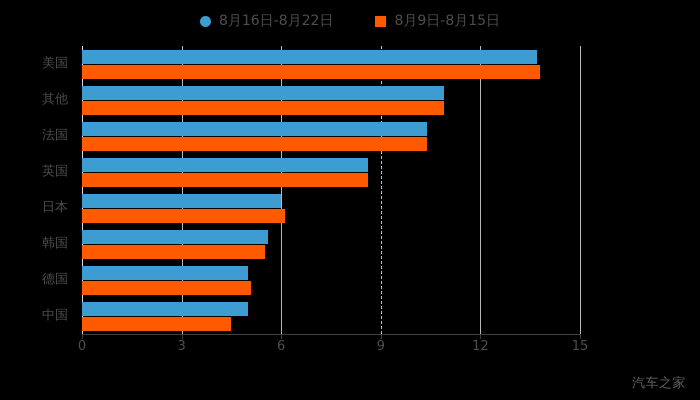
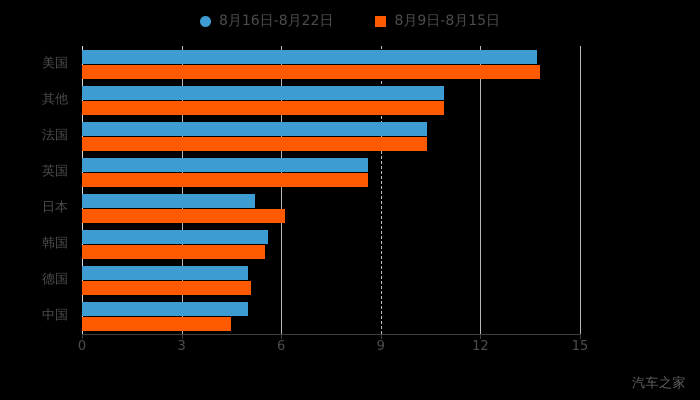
8月16日-8月22日/日本: 6.0 -> 5.2
